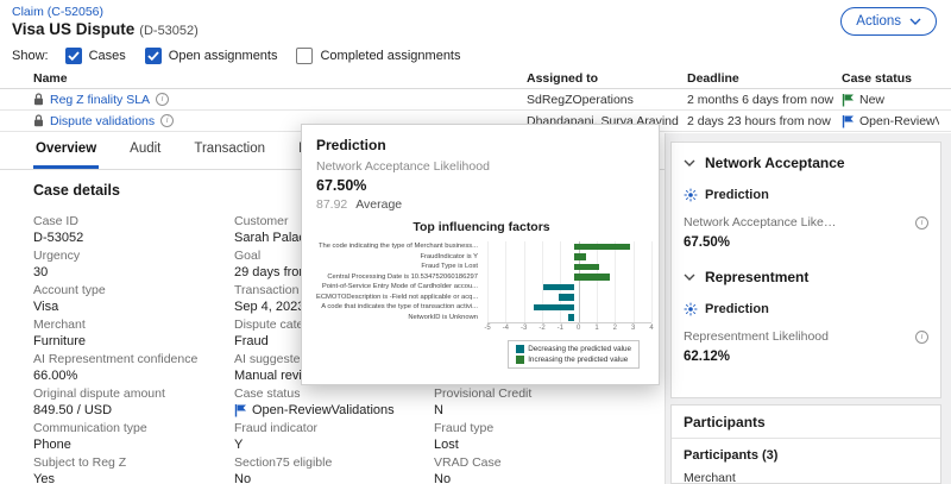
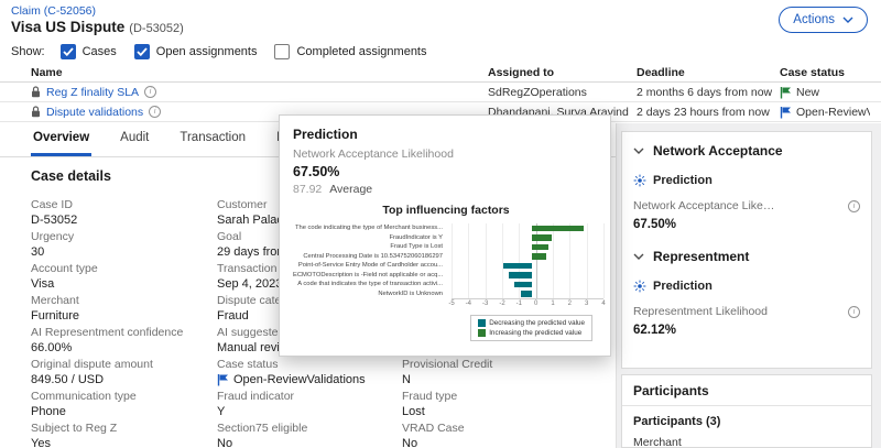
FraudIndicator is Y: 0.7 -> 1.2
Fraud Type is Lost: 1.4 -> 1.0
Central Processing Date is 10.534752060186297: 2.0 -> 0.8
ECMOTODescription is -Field not applicable or acq...: -0.8 -> -1.4
A code that indicates the type of transaction activi...: -2.2 -> -1.1
NetworkID is Unknown: -0.3 -> -0.6
